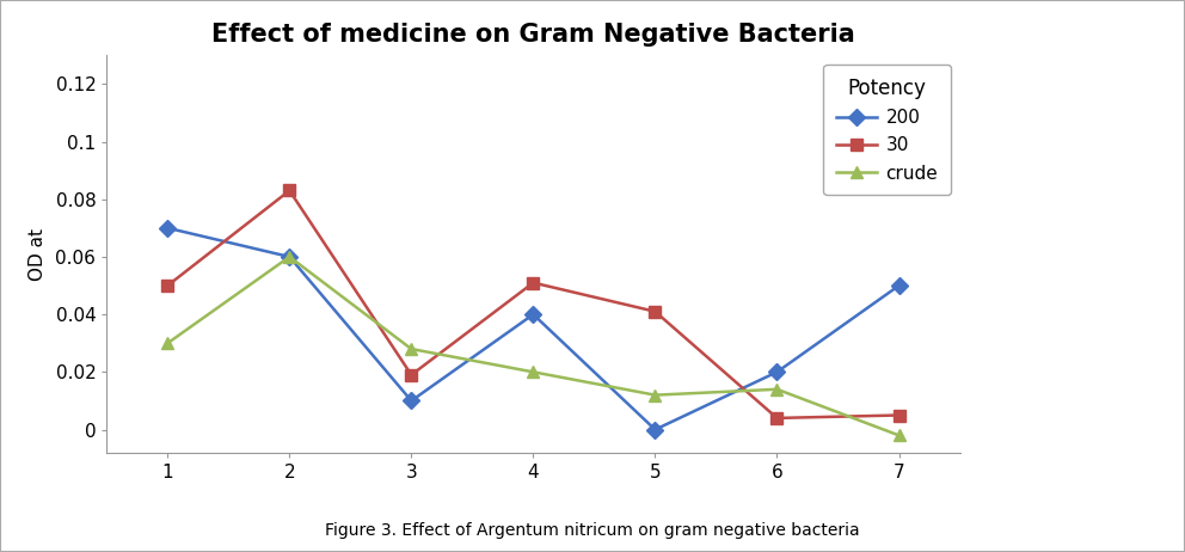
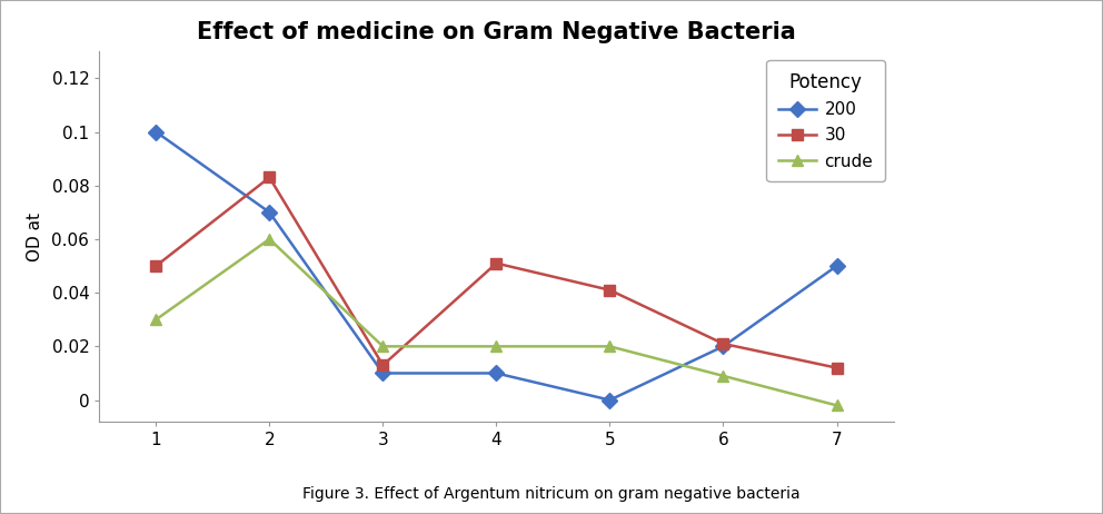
200/1: 0.07 -> 0.10
200/2: 0.06 -> 0.07
30/3: 0.019 -> 0.013
crude/3: 0.028 -> 0.020
200/4: 0.04 -> 0.01
crude/5: 0.012 -> 0.020
30/6: 0.004 -> 0.021
crude/6: 0.014 -> 0.009
30/7: 0.005 -> 0.012
